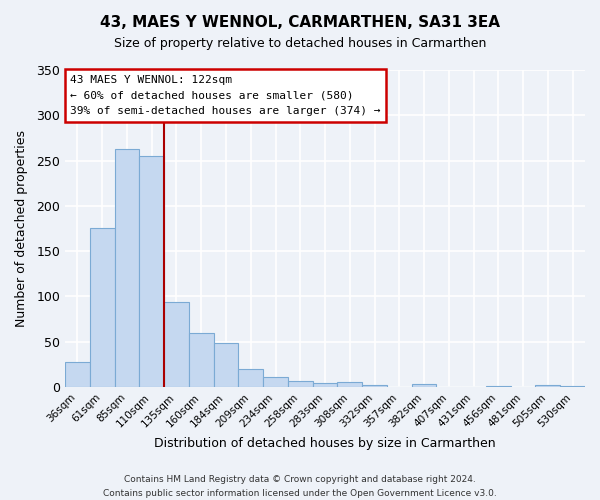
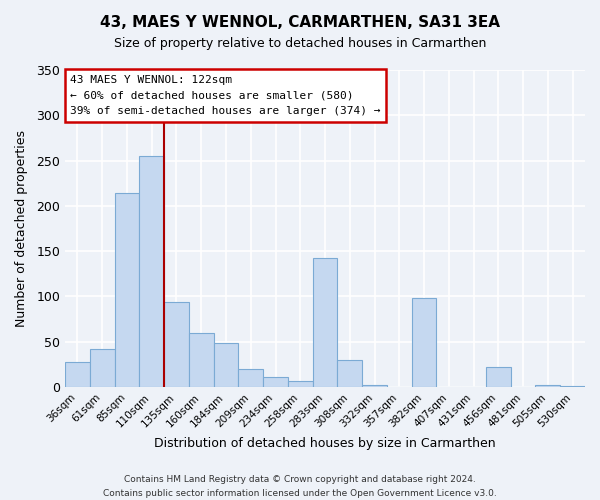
61sqm: 175 -> 42
85sqm: 263 -> 214
283sqm: 4 -> 142
308sqm: 5 -> 30
382sqm: 3 -> 98
456sqm: 1 -> 22
